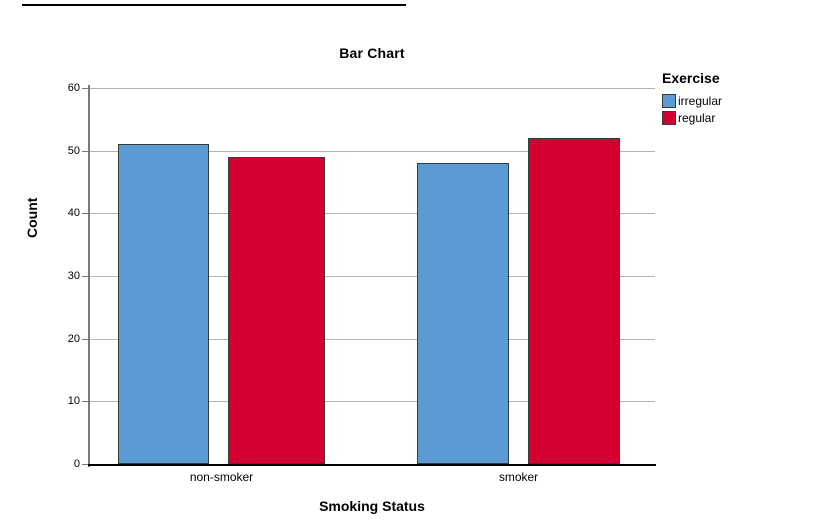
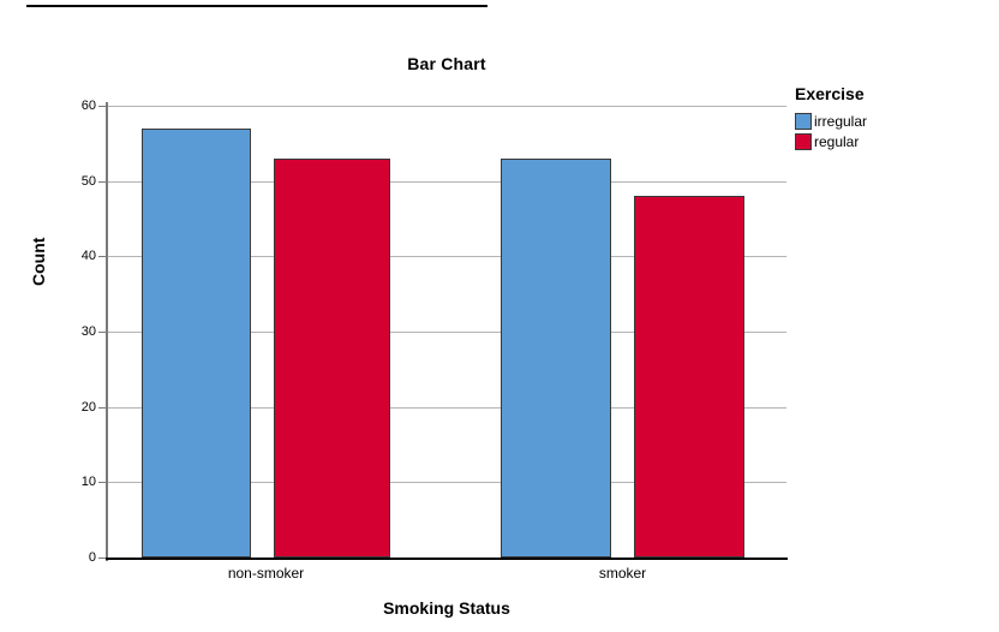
irregular/non-smoker: 51 -> 57
regular/non-smoker: 49 -> 53
irregular/smoker: 48 -> 53
regular/smoker: 52 -> 48
